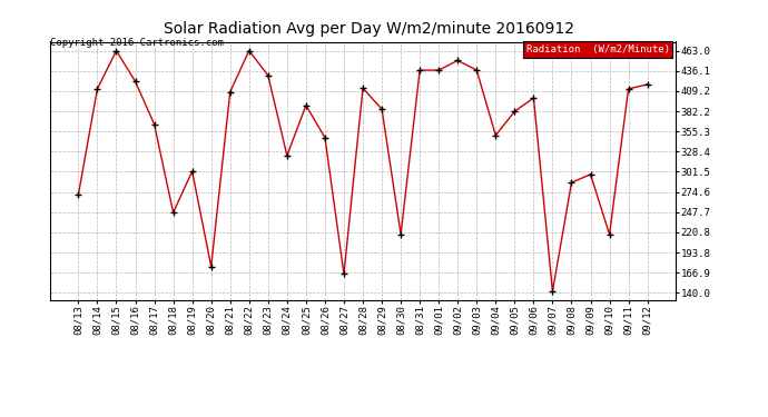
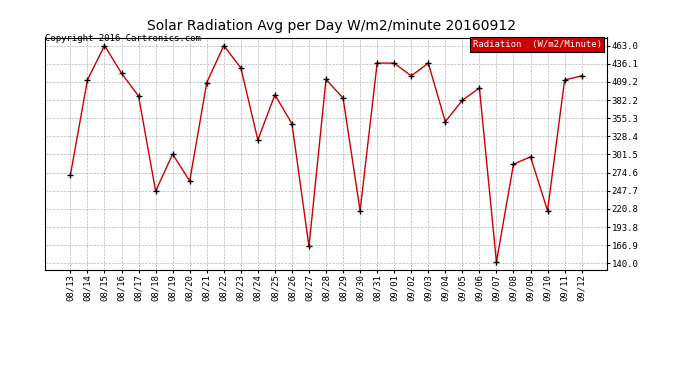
08/17: 365 -> 388
08/20: 175 -> 262
09/02: 450 -> 418
